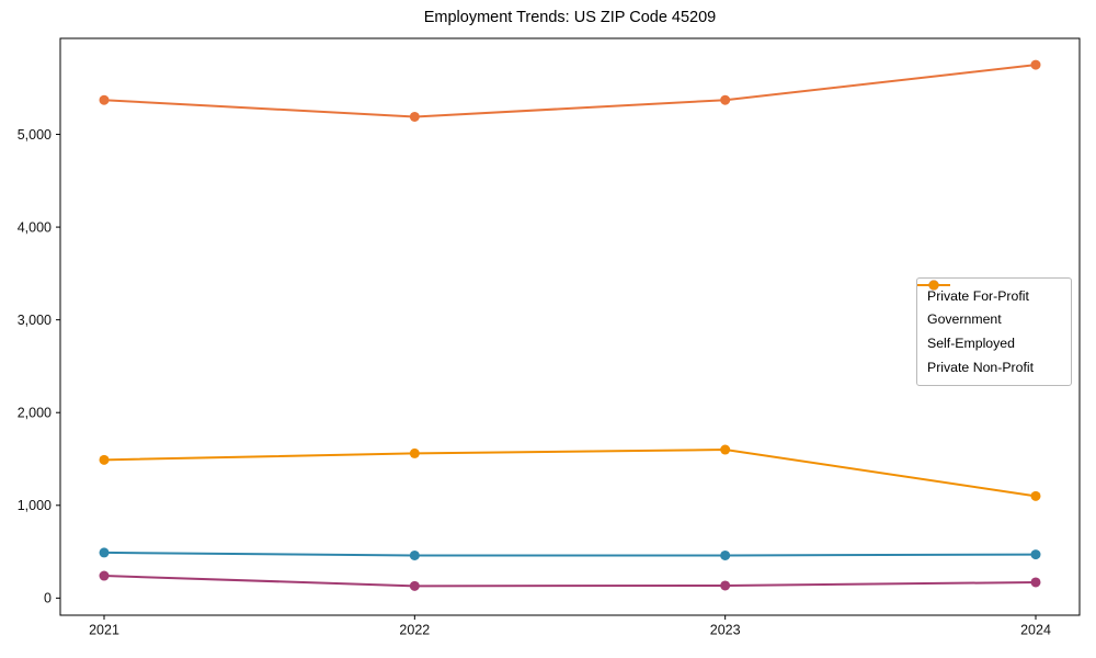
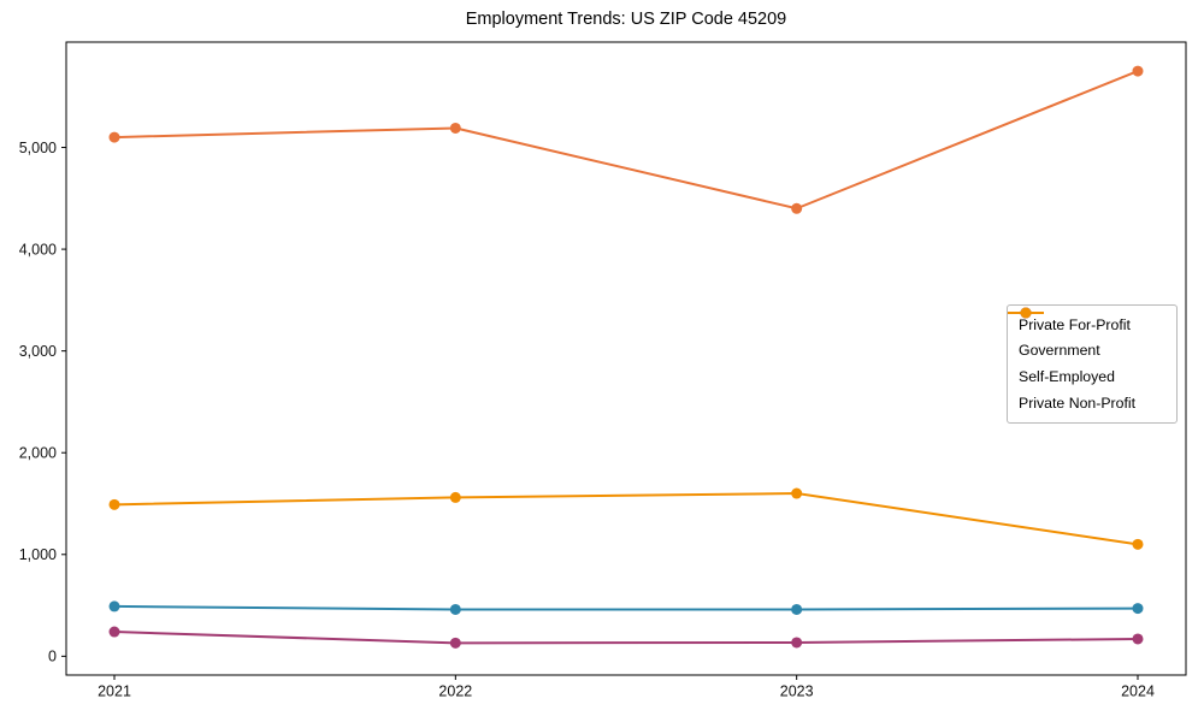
Private For-Profit/2021: 5400 -> 5100
Private For-Profit/2023: 5400 -> 4400
